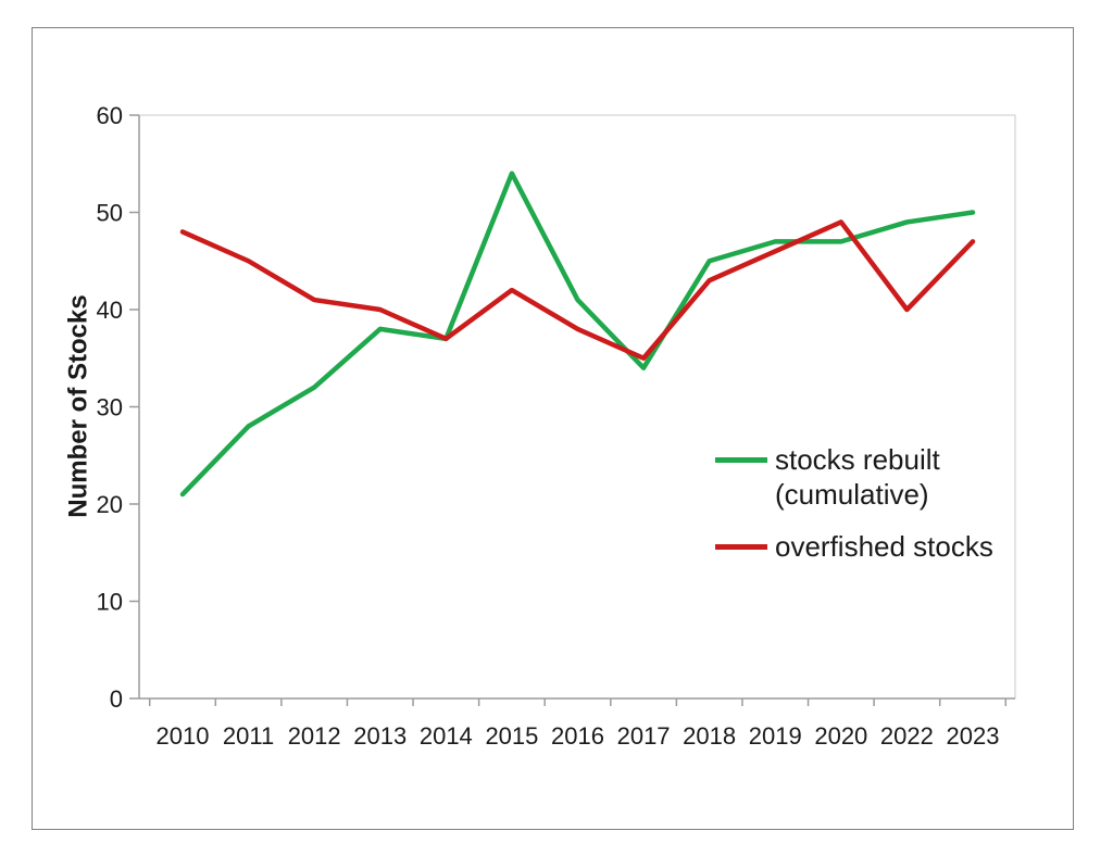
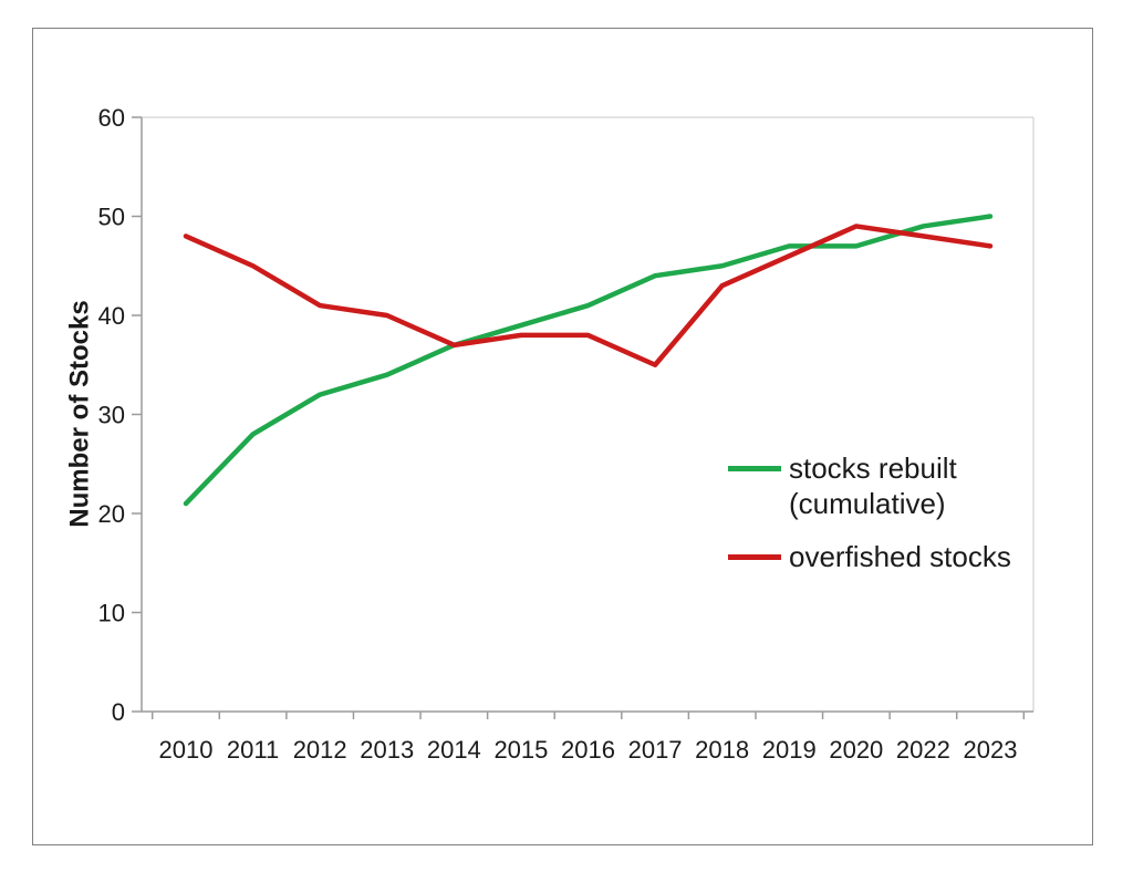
stocks rebuilt (cumulative)/2013: 38 -> 34
stocks rebuilt (cumulative)/2015: 54 -> 39
overfished stocks/2015: 42 -> 38
stocks rebuilt (cumulative)/2017: 34 -> 44
overfished stocks/2022: 40 -> 48
